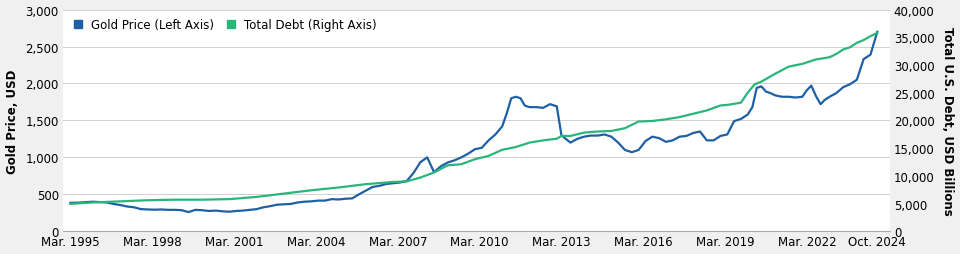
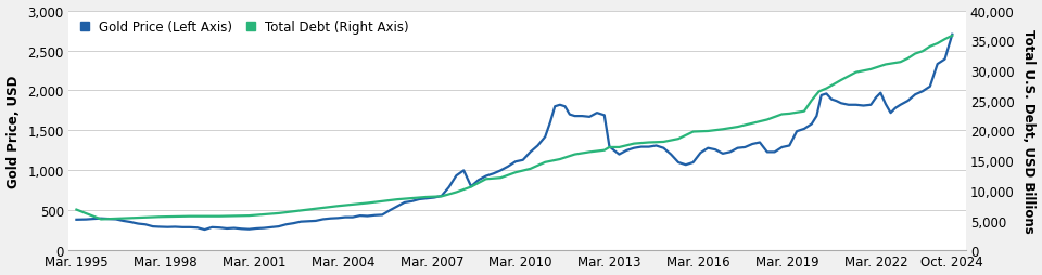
Total Debt (Right Axis)/Mar. 1995: 5,000 -> 6,800
